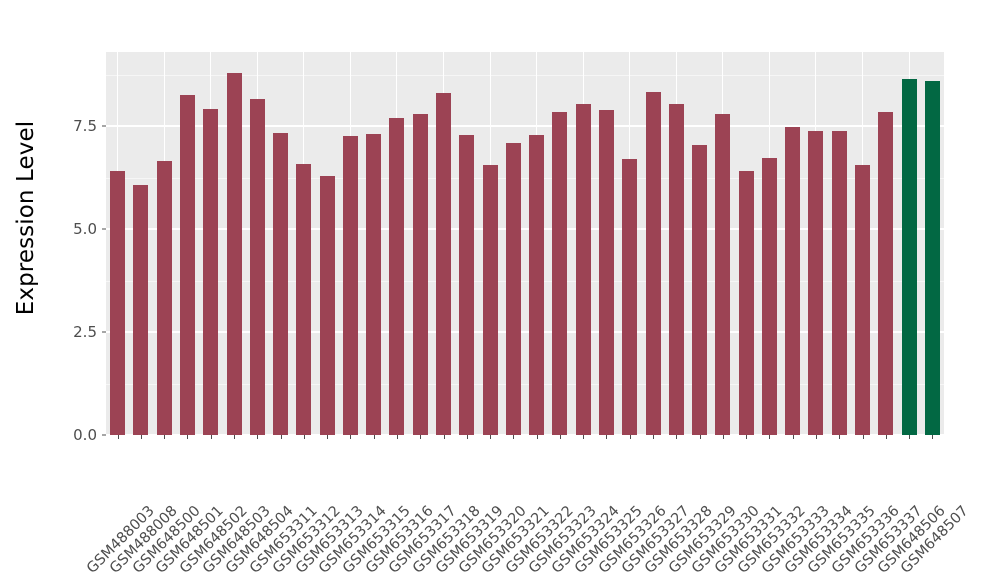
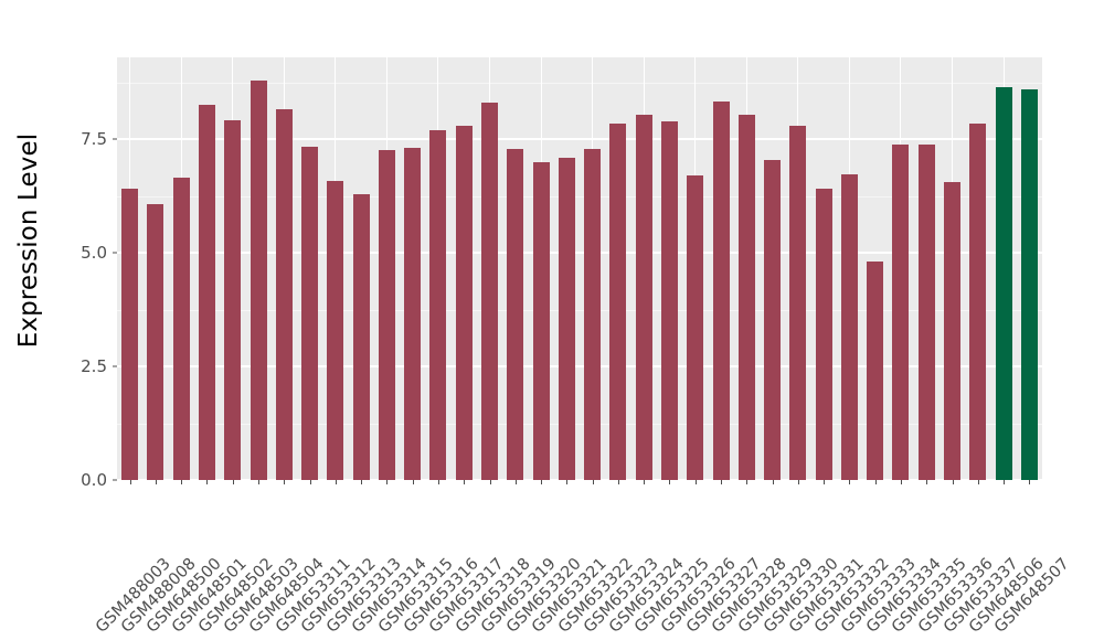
GSM653320: 6.5 -> 7.0
GSM653333: 7.5 -> 4.8
